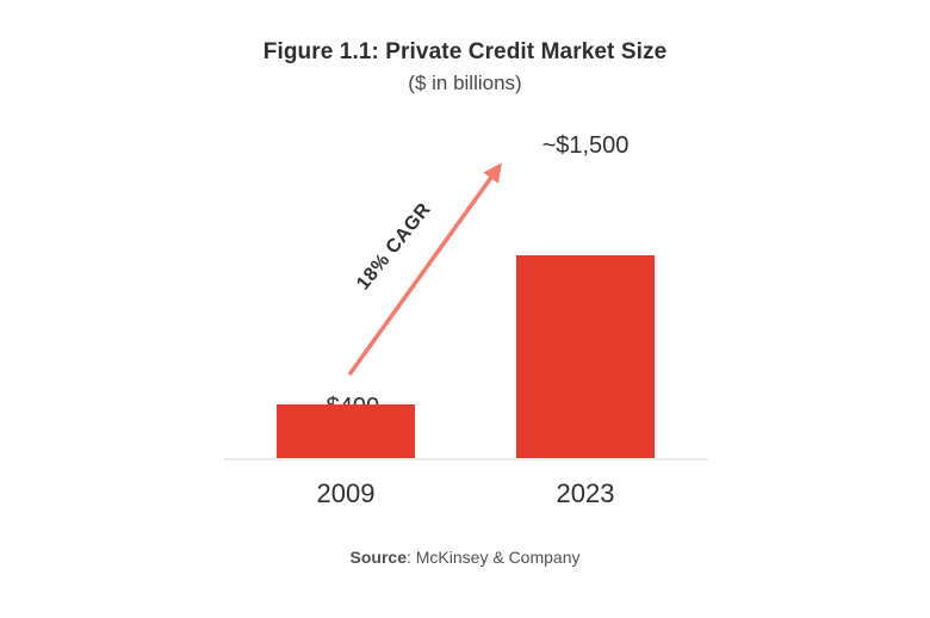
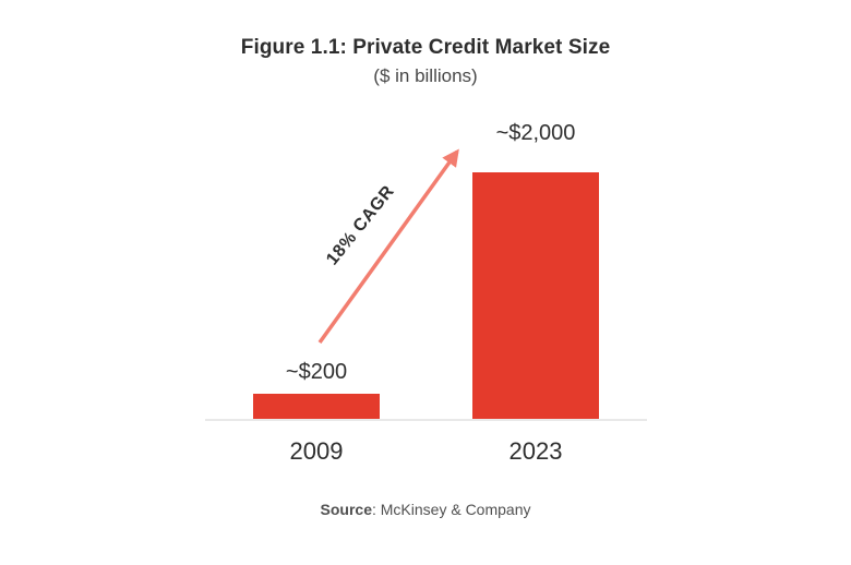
2009: 400 -> 200
2023: 1,500 -> 2,000
